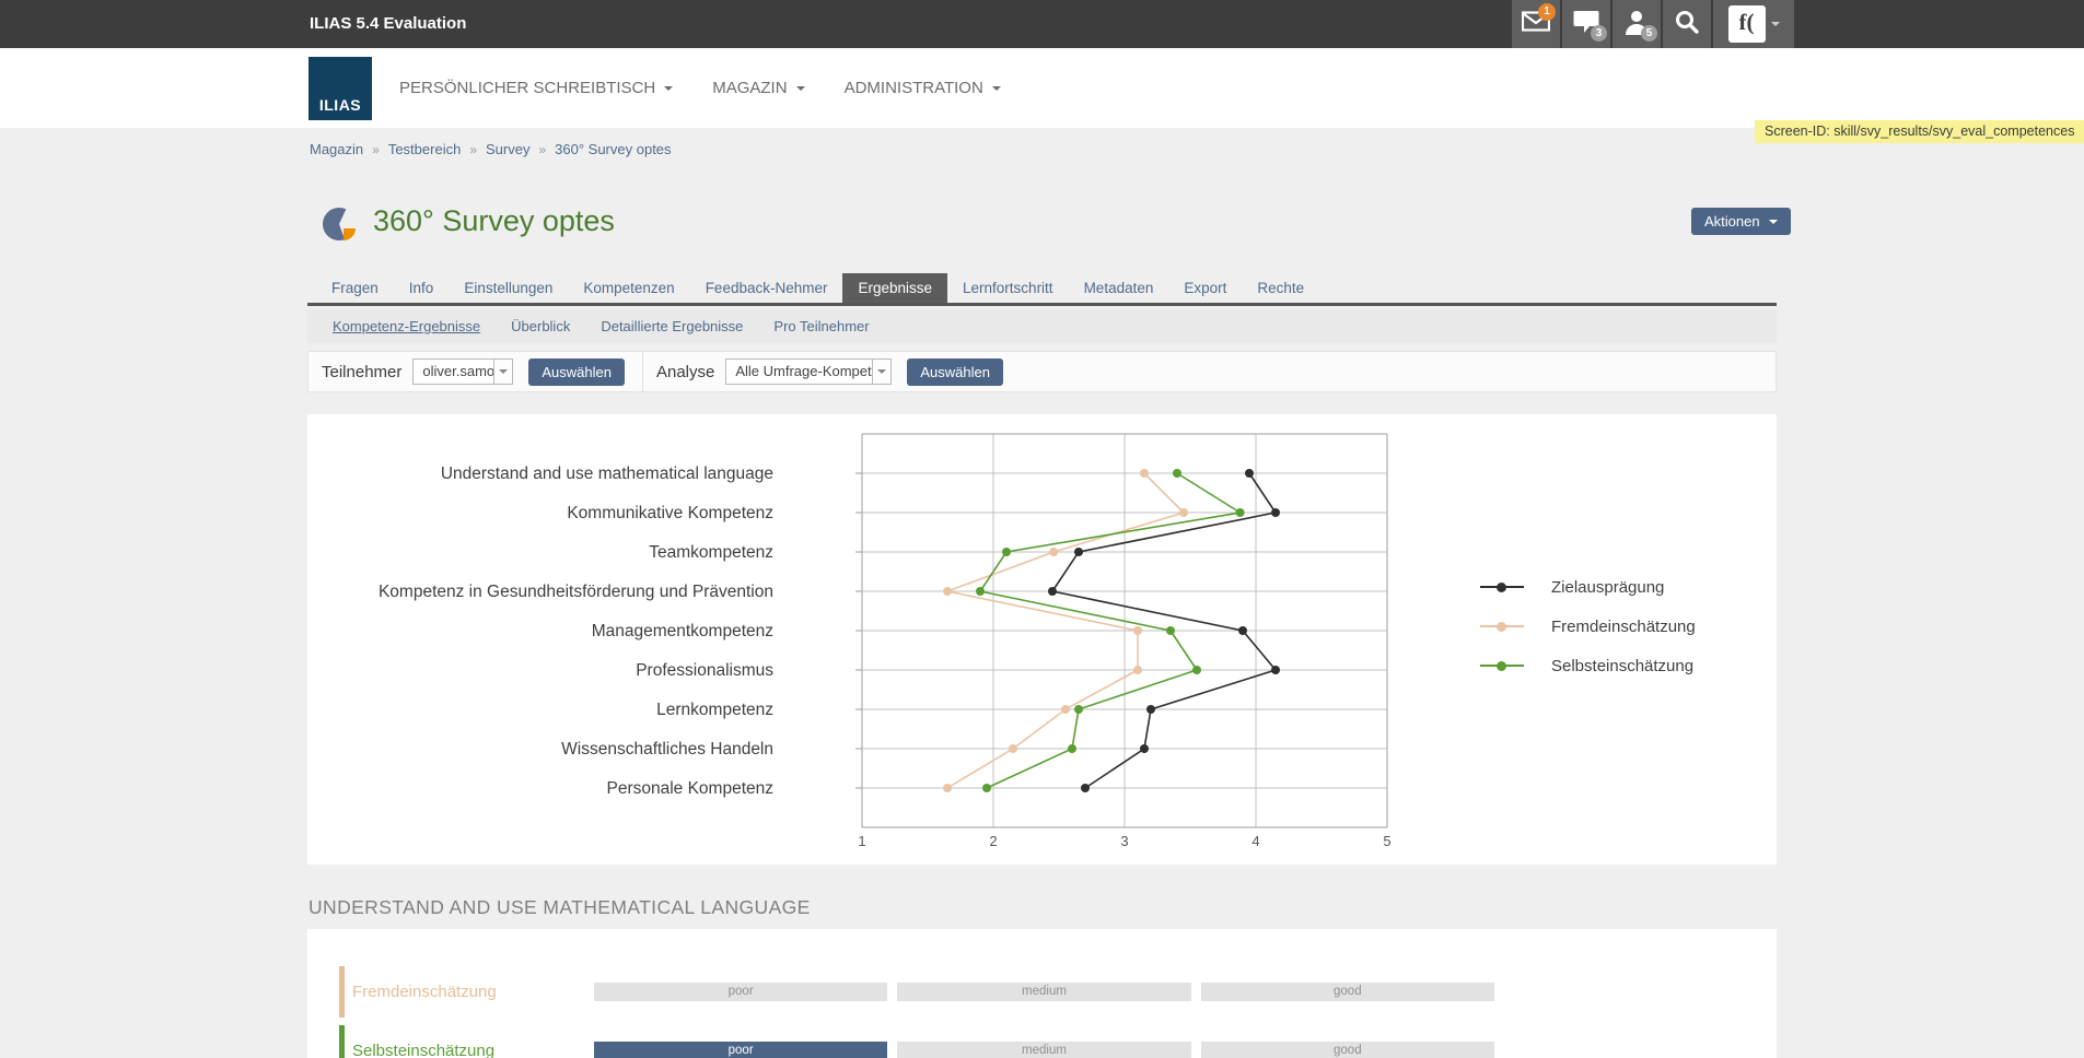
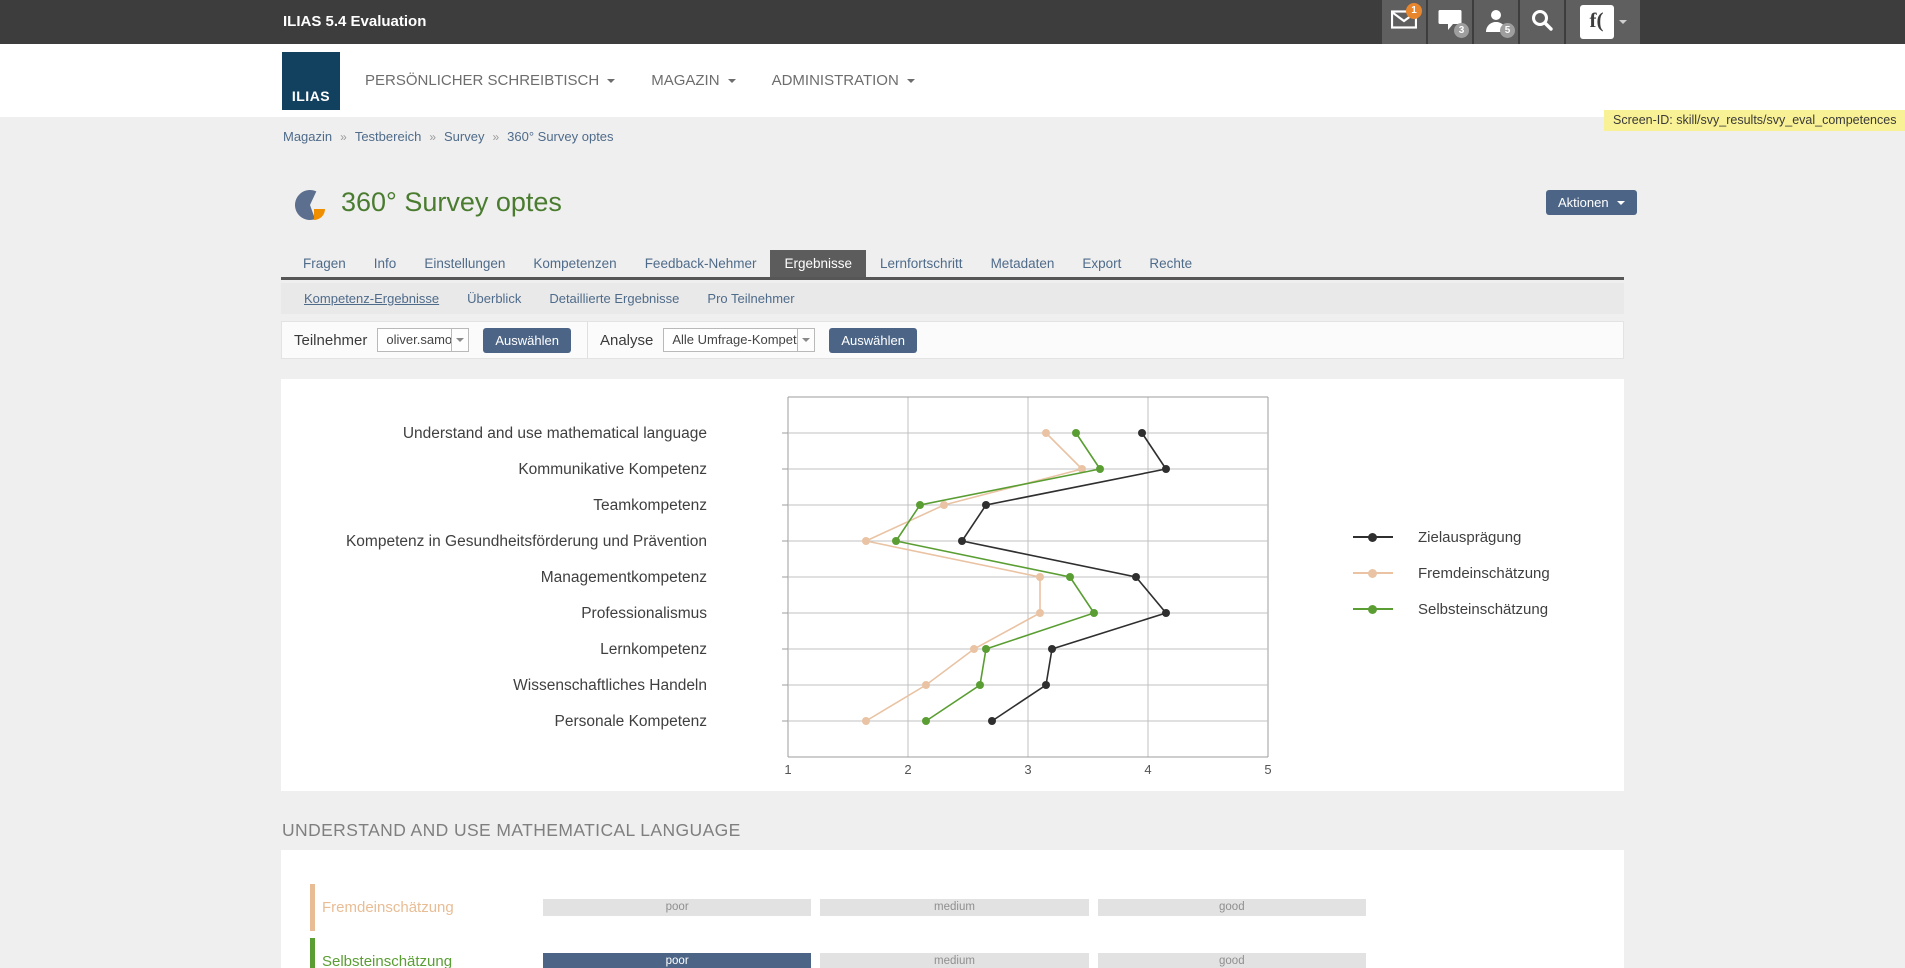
Selbsteinschätzung/Kommunikative Kompetenz: 3.88 -> 3.60
Fremdeinschätzung/Teamkompetenz: 2.46 -> 2.30
Selbsteinschätzung/Personale Kompetenz: 1.95 -> 2.15
